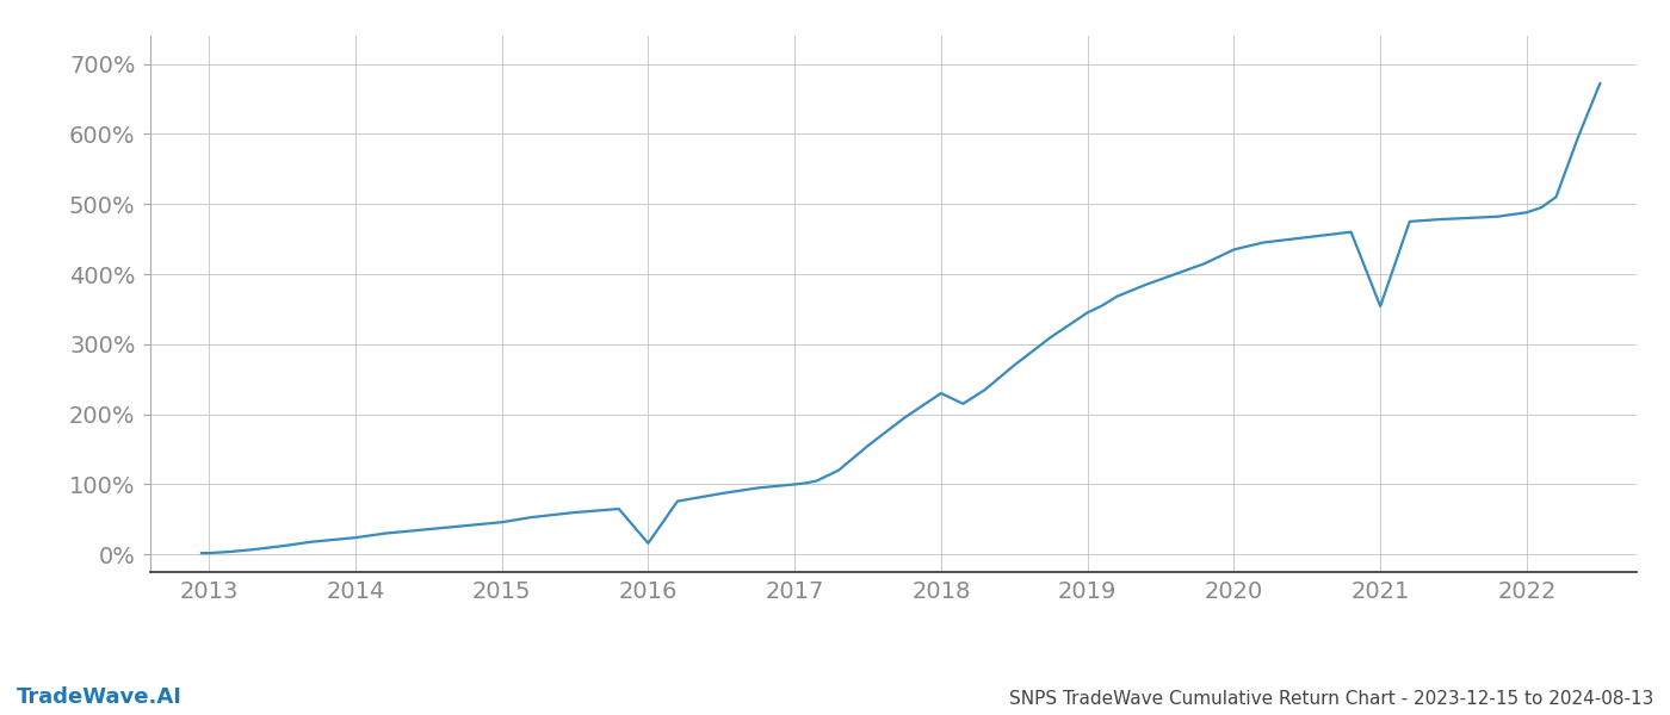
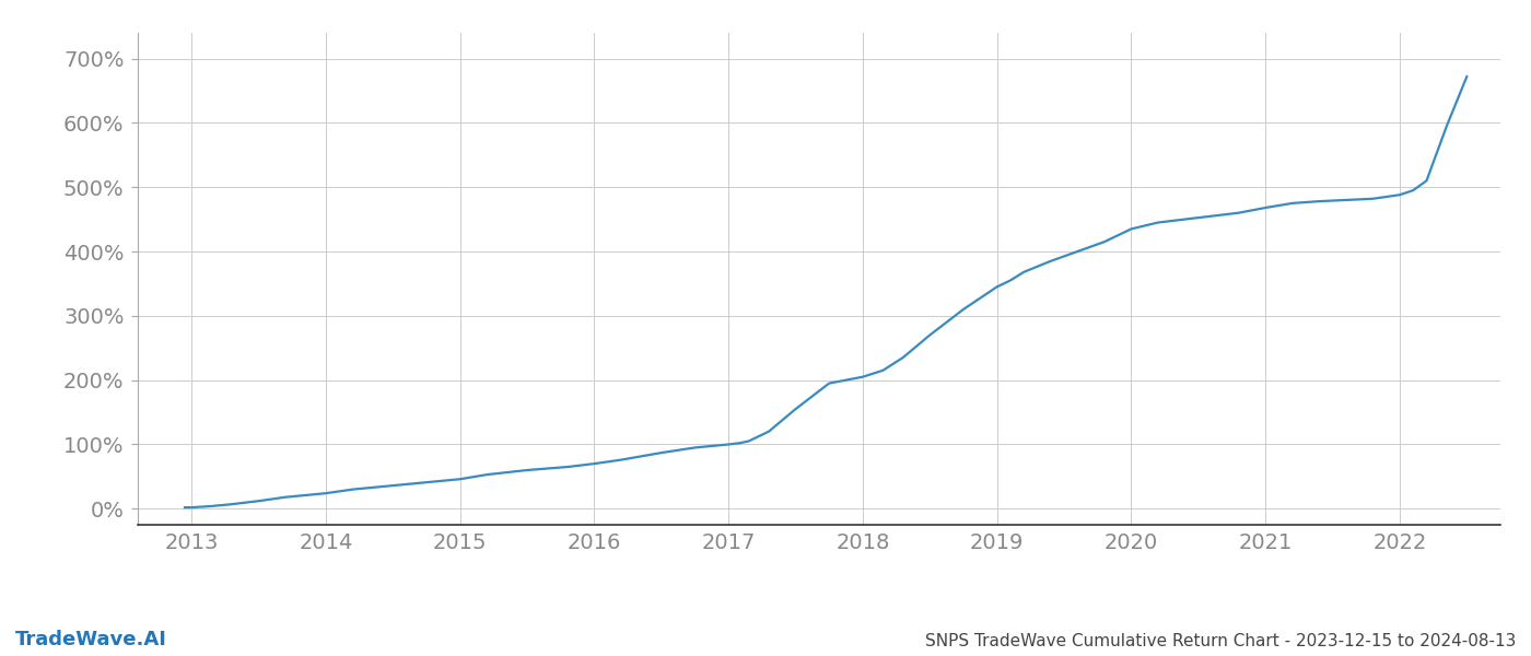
2016: 16% -> 70%
2018: 230% -> 205%
2021: 354% -> 468%
